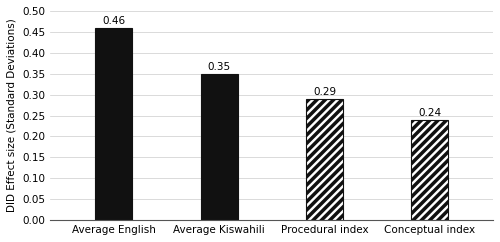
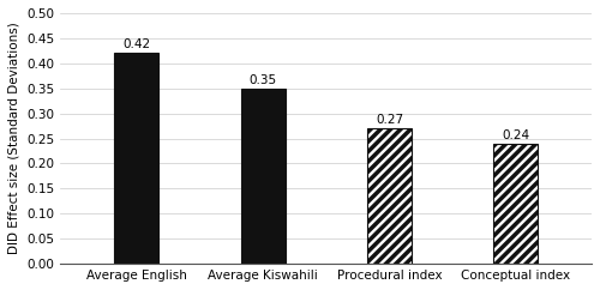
Average English: 0.46 -> 0.42
Procedural index: 0.29 -> 0.27
